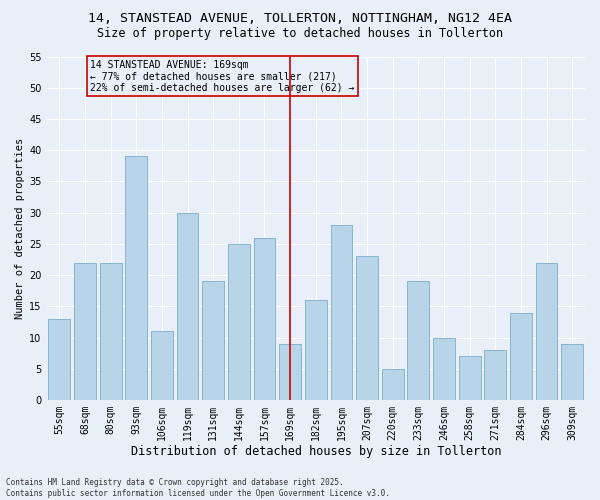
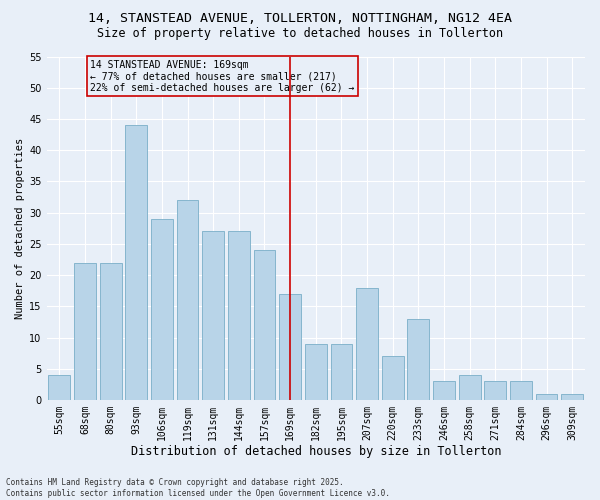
55sqm: 13 -> 4
93sqm: 39 -> 44
106sqm: 11 -> 29
119sqm: 30 -> 32
131sqm: 19 -> 27
144sqm: 25 -> 27
157sqm: 26 -> 24
169sqm: 9 -> 17
182sqm: 16 -> 9
195sqm: 28 -> 9
207sqm: 23 -> 18
220sqm: 5 -> 7
233sqm: 19 -> 13
246sqm: 10 -> 3
258sqm: 7 -> 4
271sqm: 8 -> 3
284sqm: 14 -> 3
296sqm: 22 -> 1
309sqm: 9 -> 1
